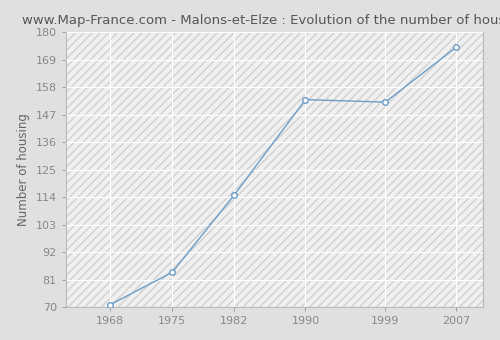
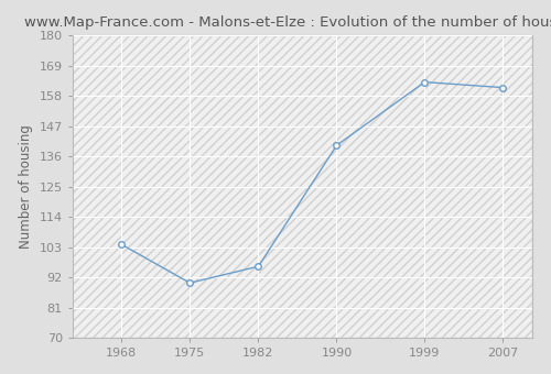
1968: 71 -> 104
1975: 84 -> 90
1982: 115 -> 96
1990: 153 -> 140
1999: 152 -> 163
2007: 174 -> 161
